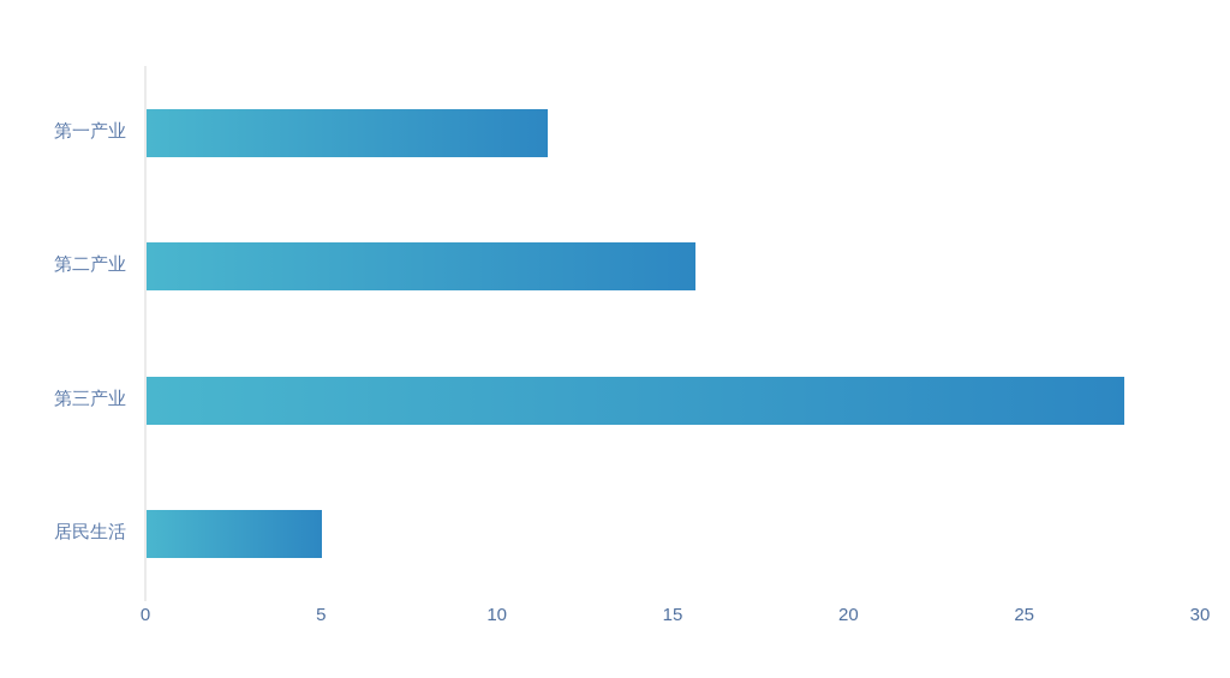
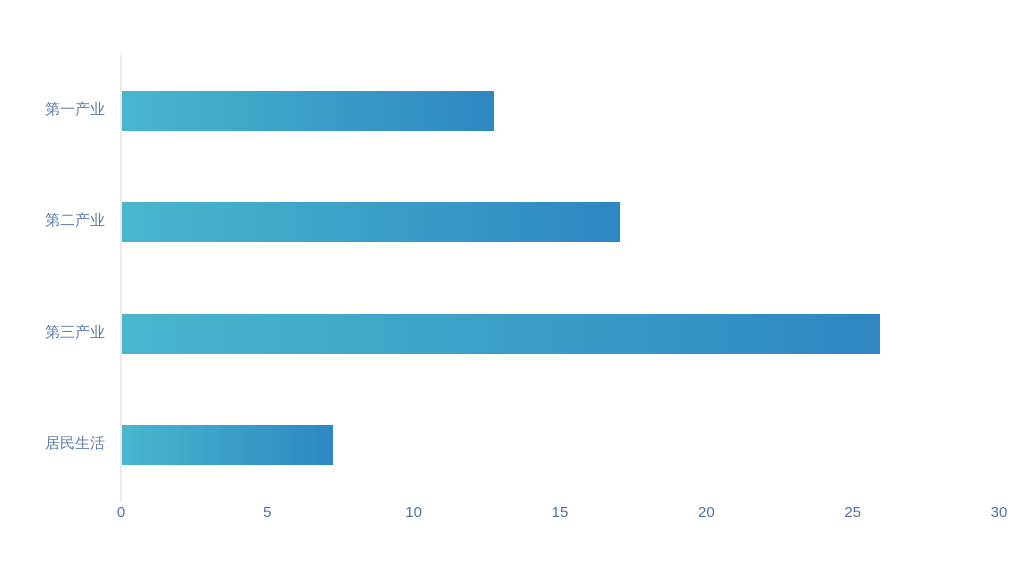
第一产业: 11.4 -> 12.7
第二产业: 15.6 -> 17.0
第三产业: 27.8 -> 25.9
居民生活: 5.0 -> 7.2
